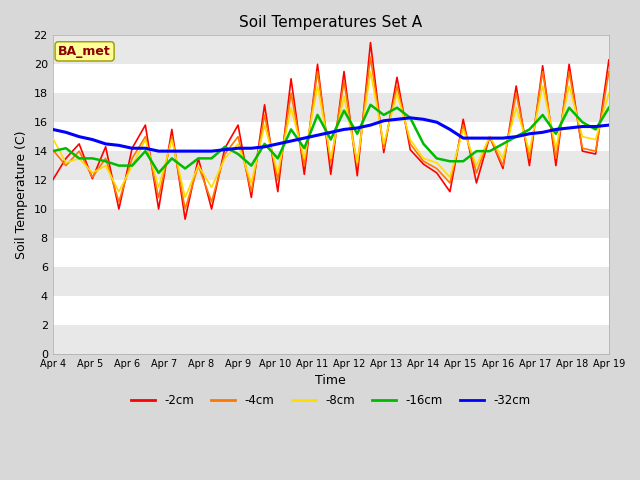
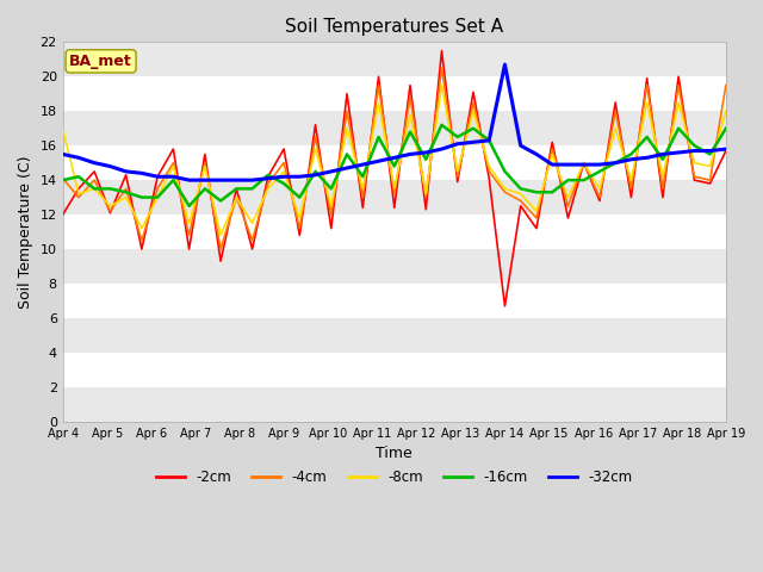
-8cm/Apr 4: 14.9 -> 17.0
-2cm/Apr 14: 13.1 -> 6.7
-32cm/Apr 14: 16.2 -> 20.7
-2cm/Apr 19: 20.3 -> 15.7
